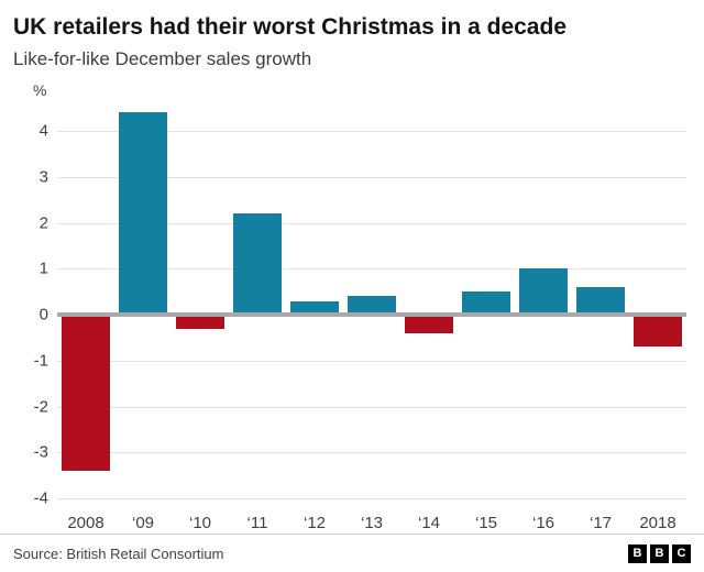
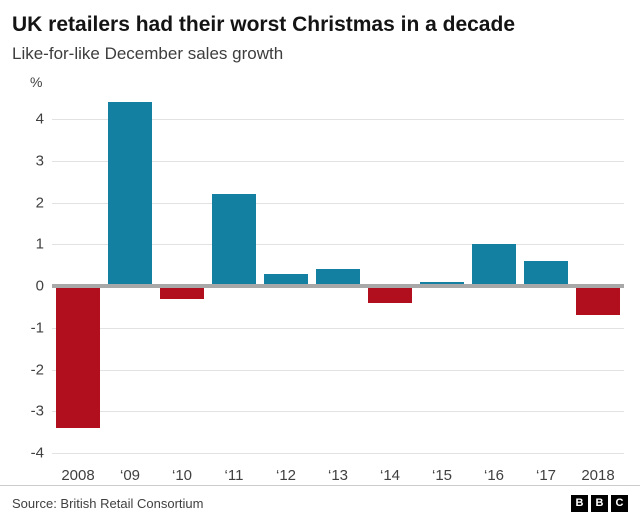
‘15: 0.5 -> 0.1
